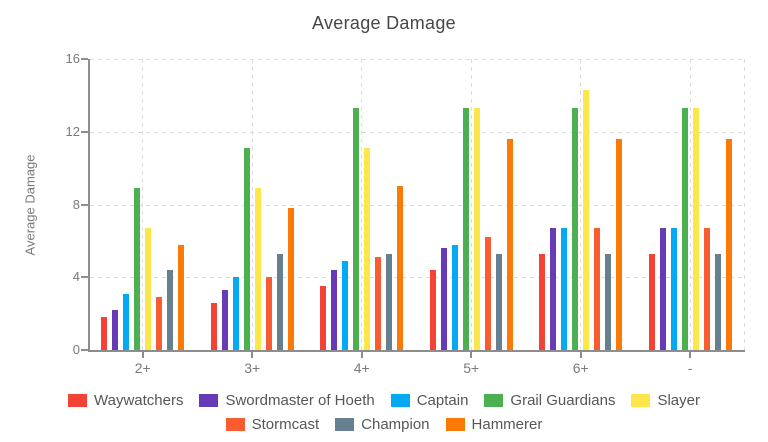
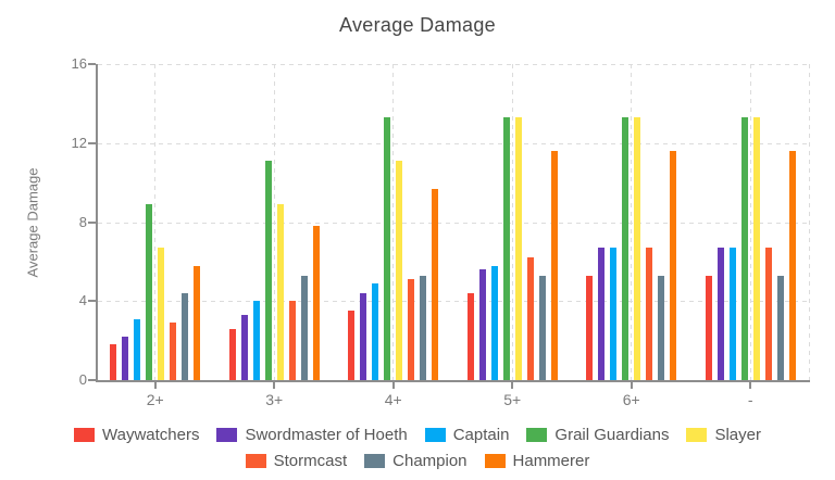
Hammerer/4+: 9.0 -> 9.7
Slayer/6+: 14.3 -> 13.3
